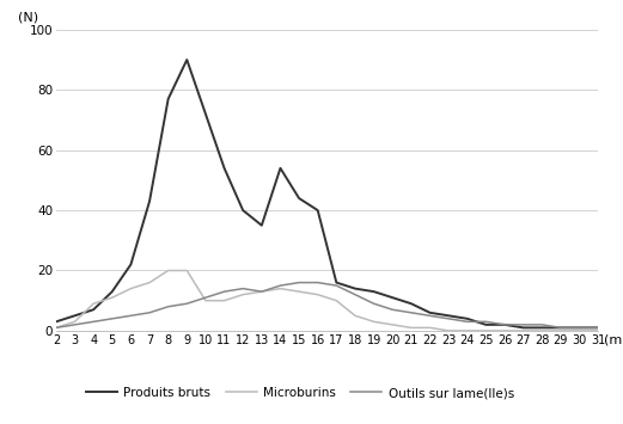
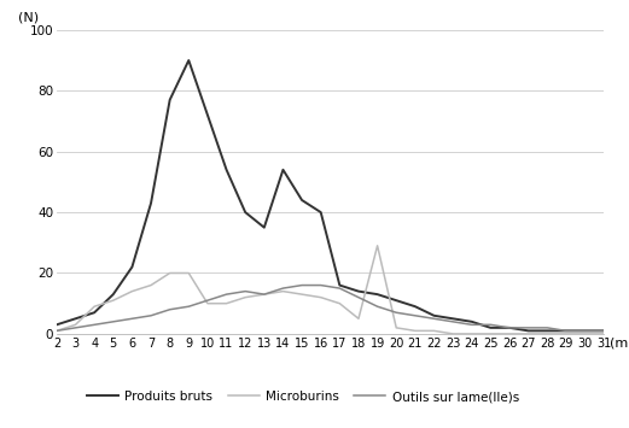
Microburins/19: 3 -> 29
